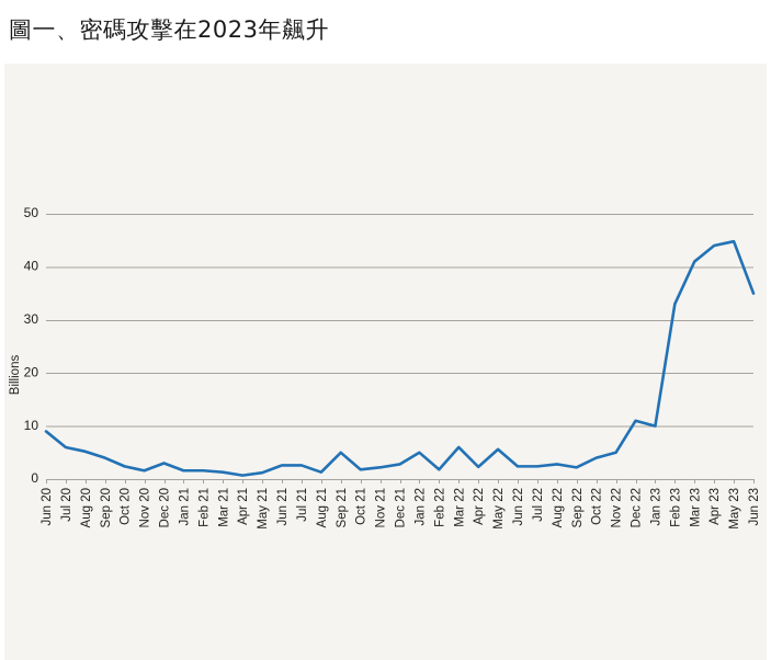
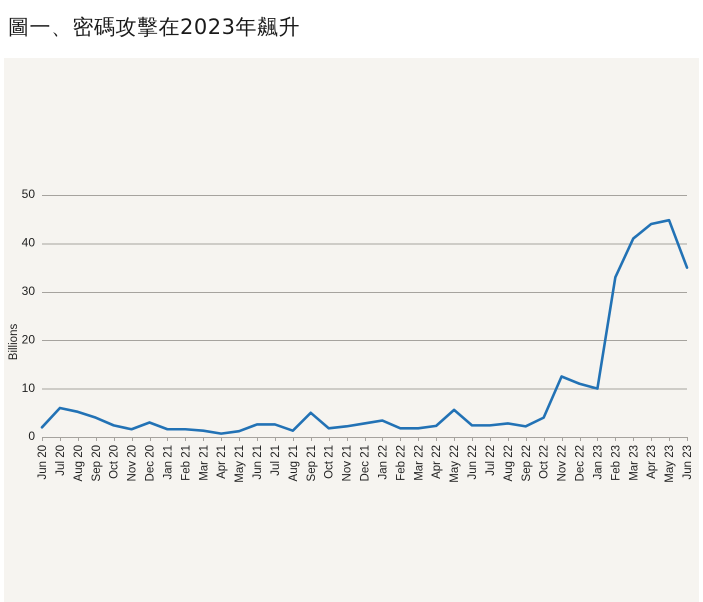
Jun 20: 9 -> 2
Jan 22: 5 -> 3
Mar 22: 6 -> 2
Nov 22: 5 -> 12
